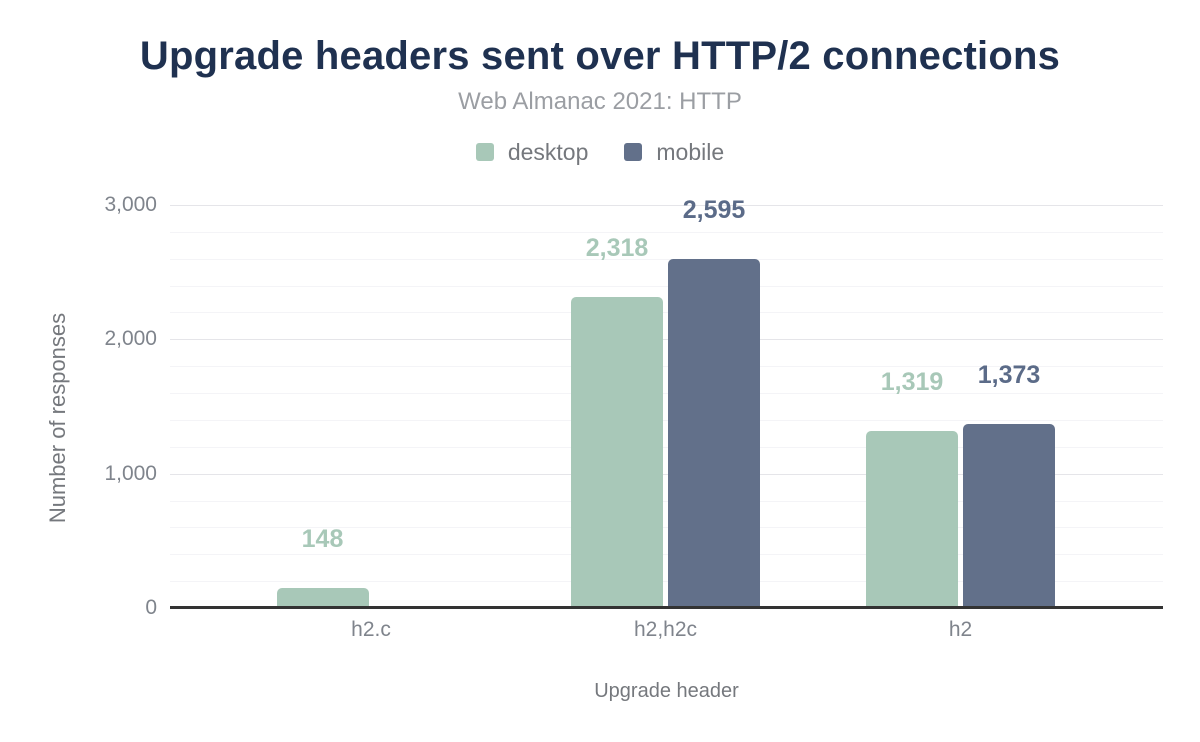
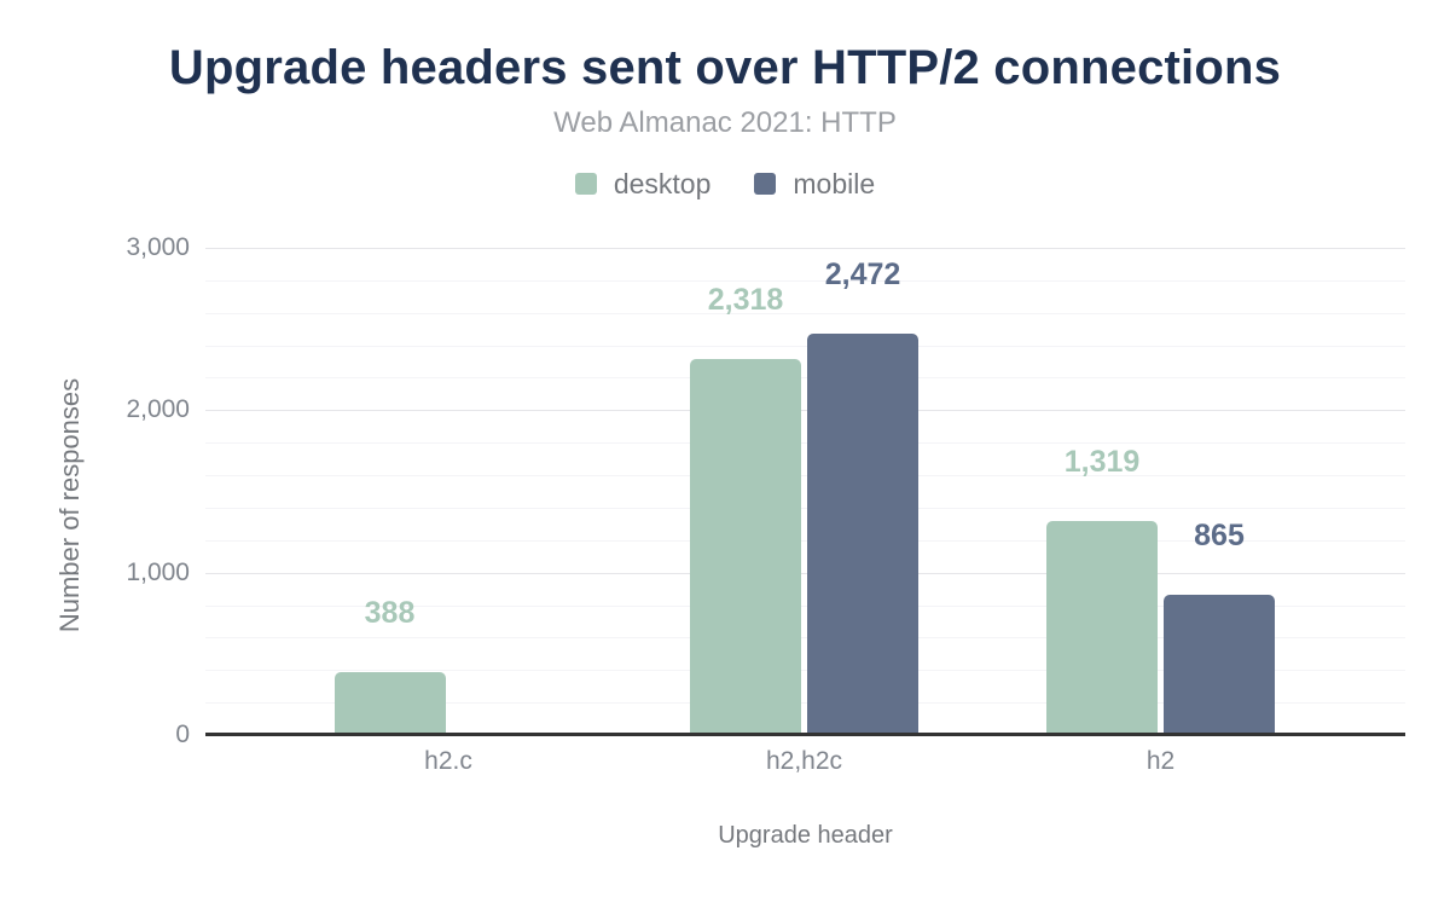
desktop/h2.c: 148 -> 388
mobile/h2,h2c: 2,595 -> 2,472
mobile/h2: 1,373 -> 865
